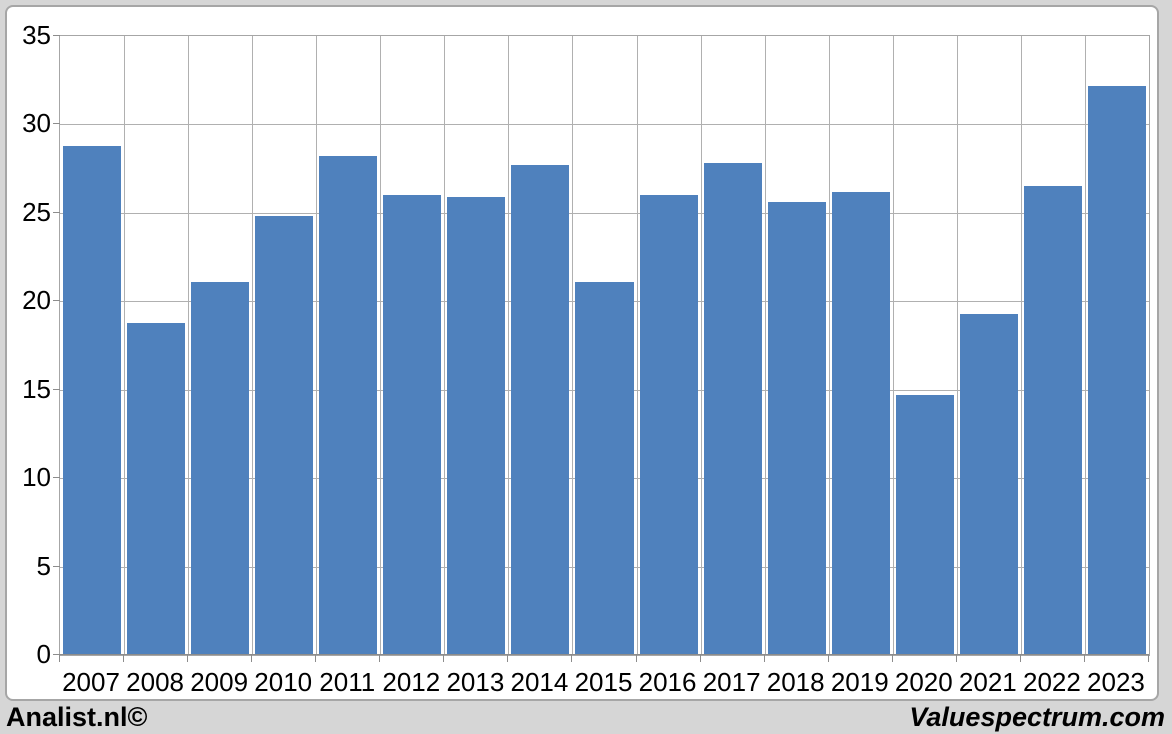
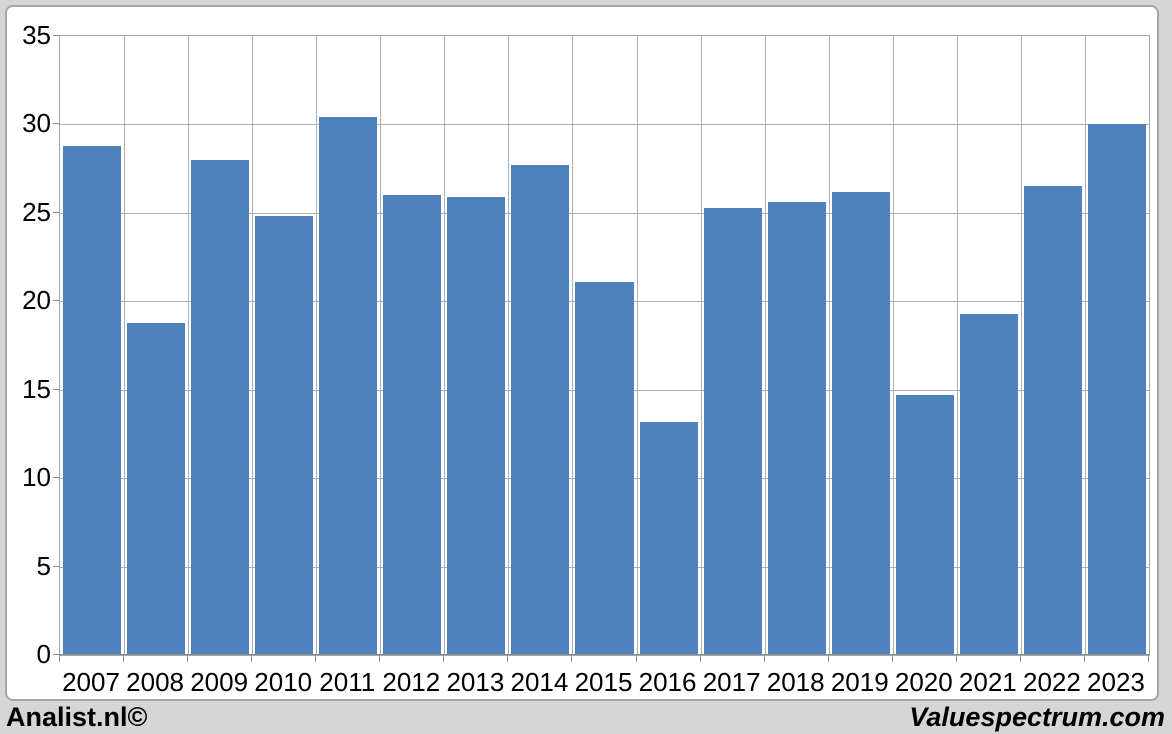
2009: 21.1 -> 28.0
2011: 28.2 -> 30.4
2016: 26.0 -> 13.2
2017: 27.8 -> 25.3
2023: 32.2 -> 30.0
